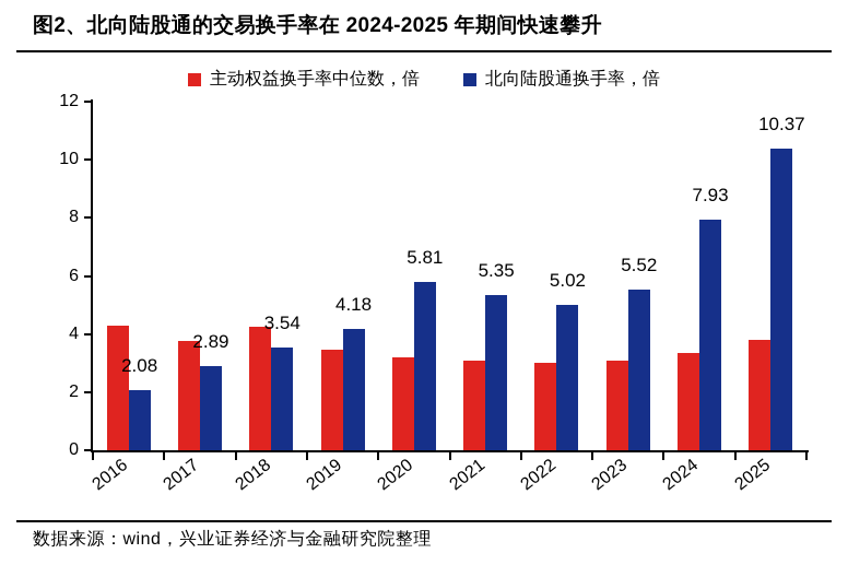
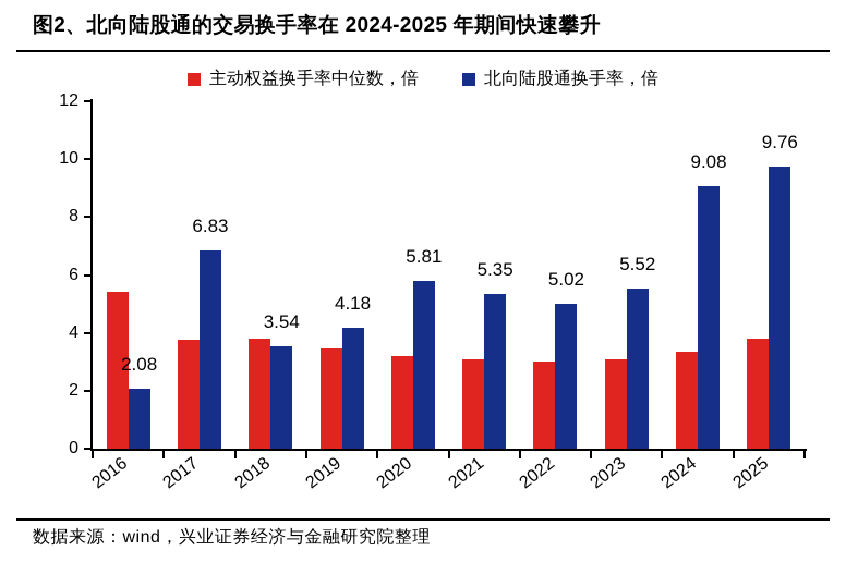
主动权益换手率中位数，倍/2016: 4.3 -> 5.4
北向陆股通换手率，倍/2017: 2.89 -> 6.83
主动权益换手率中位数，倍/2018: 4.2 -> 3.8
北向陆股通换手率，倍/2024: 7.93 -> 9.08
北向陆股通换手率，倍/2025: 10.37 -> 9.76
